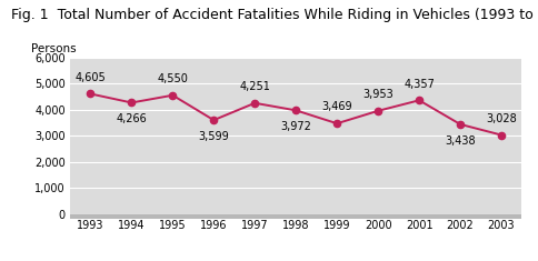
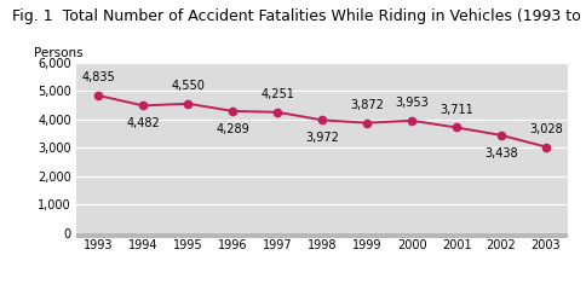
1993: 4,605 -> 4,835
1994: 4,266 -> 4,482
1996: 3,599 -> 4,289
1999: 3,469 -> 3,872
2001: 4,357 -> 3,711
